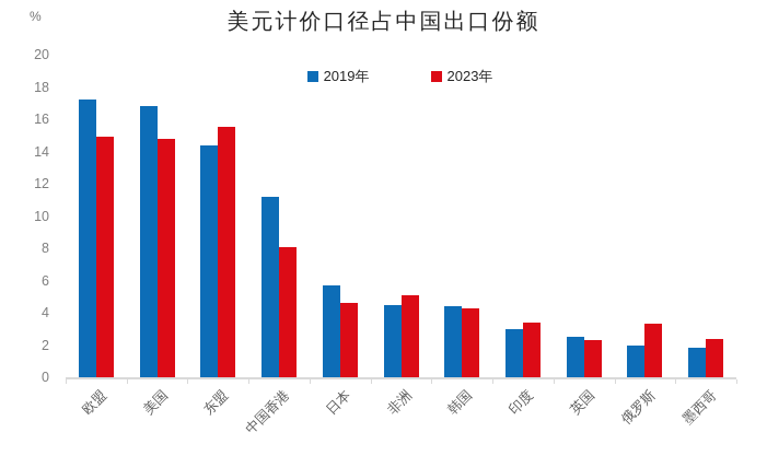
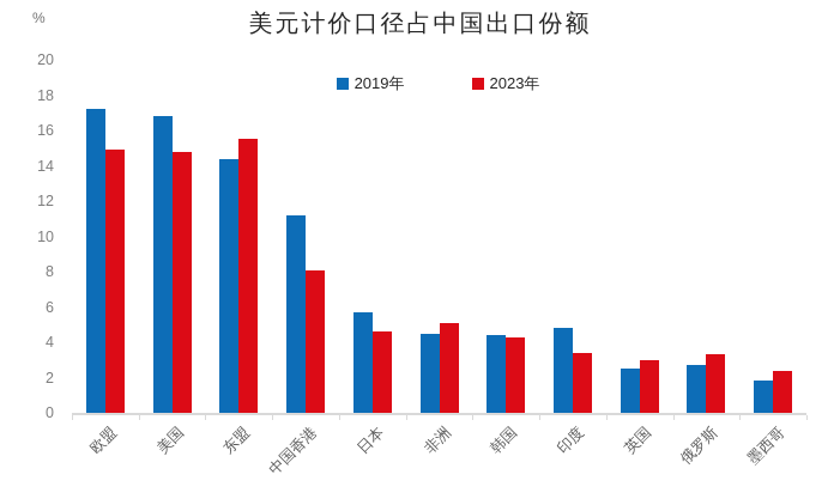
2019年/印度: 3.0 -> 4.8
2023年/英国: 2.3 -> 3.0
2019年/俄罗斯: 2.0 -> 2.7
